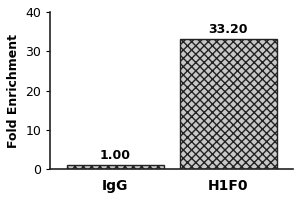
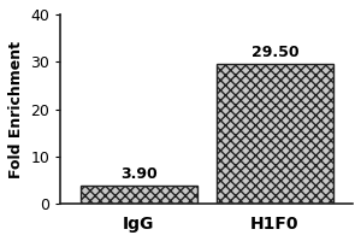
IgG: 1.00 -> 3.90
H1F0: 33.20 -> 29.50
